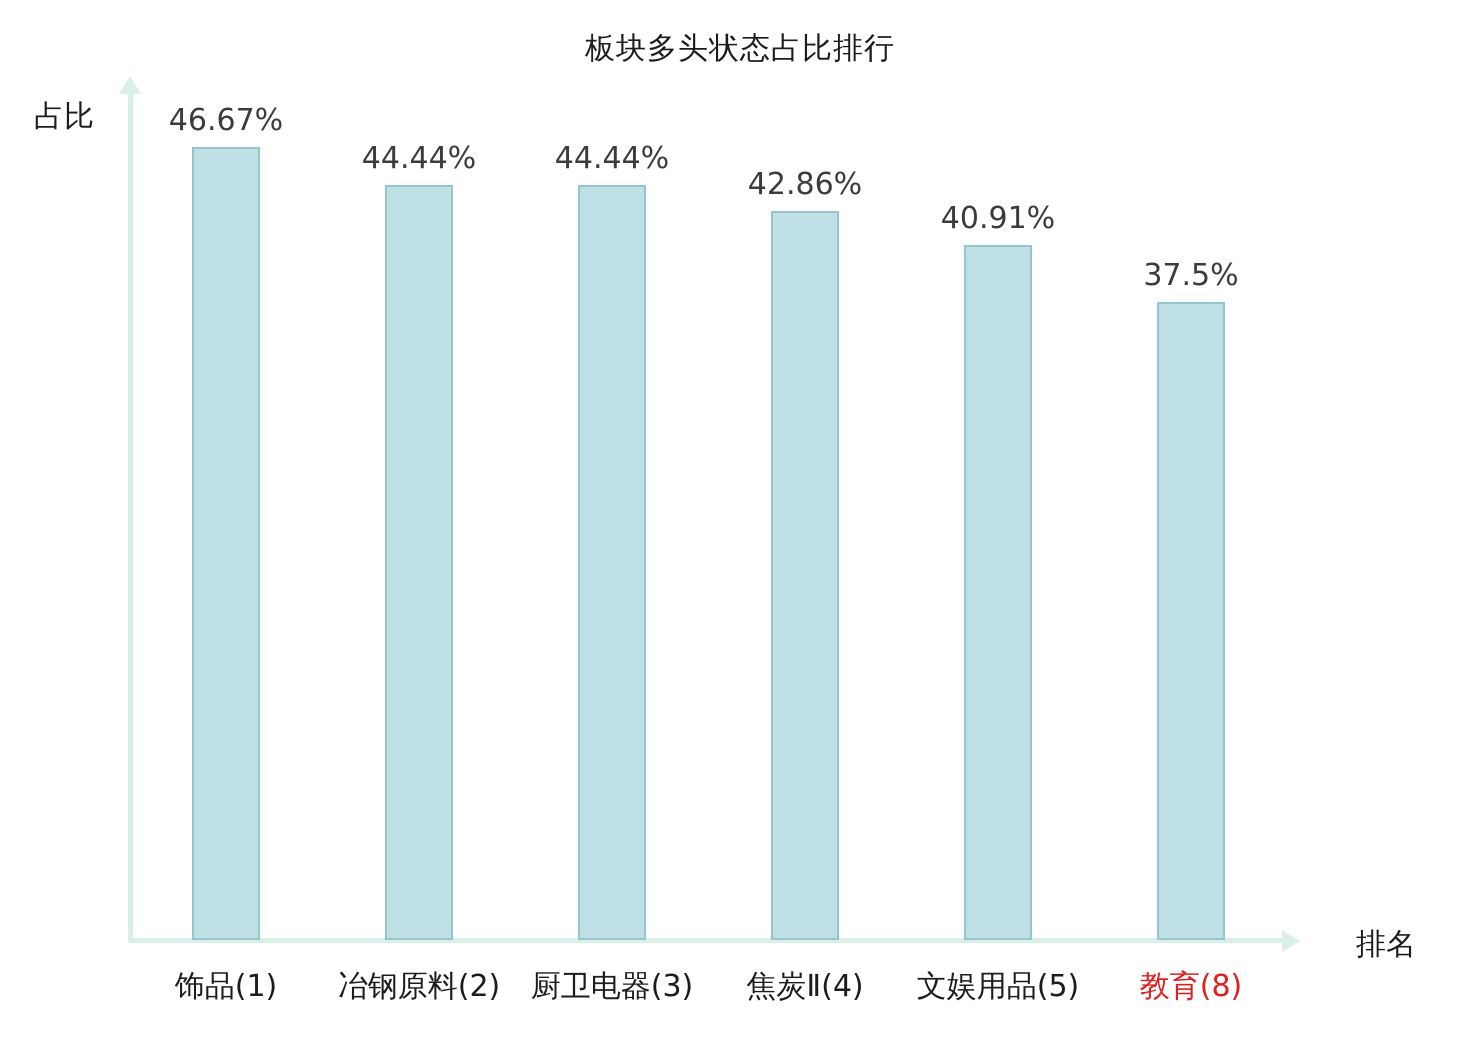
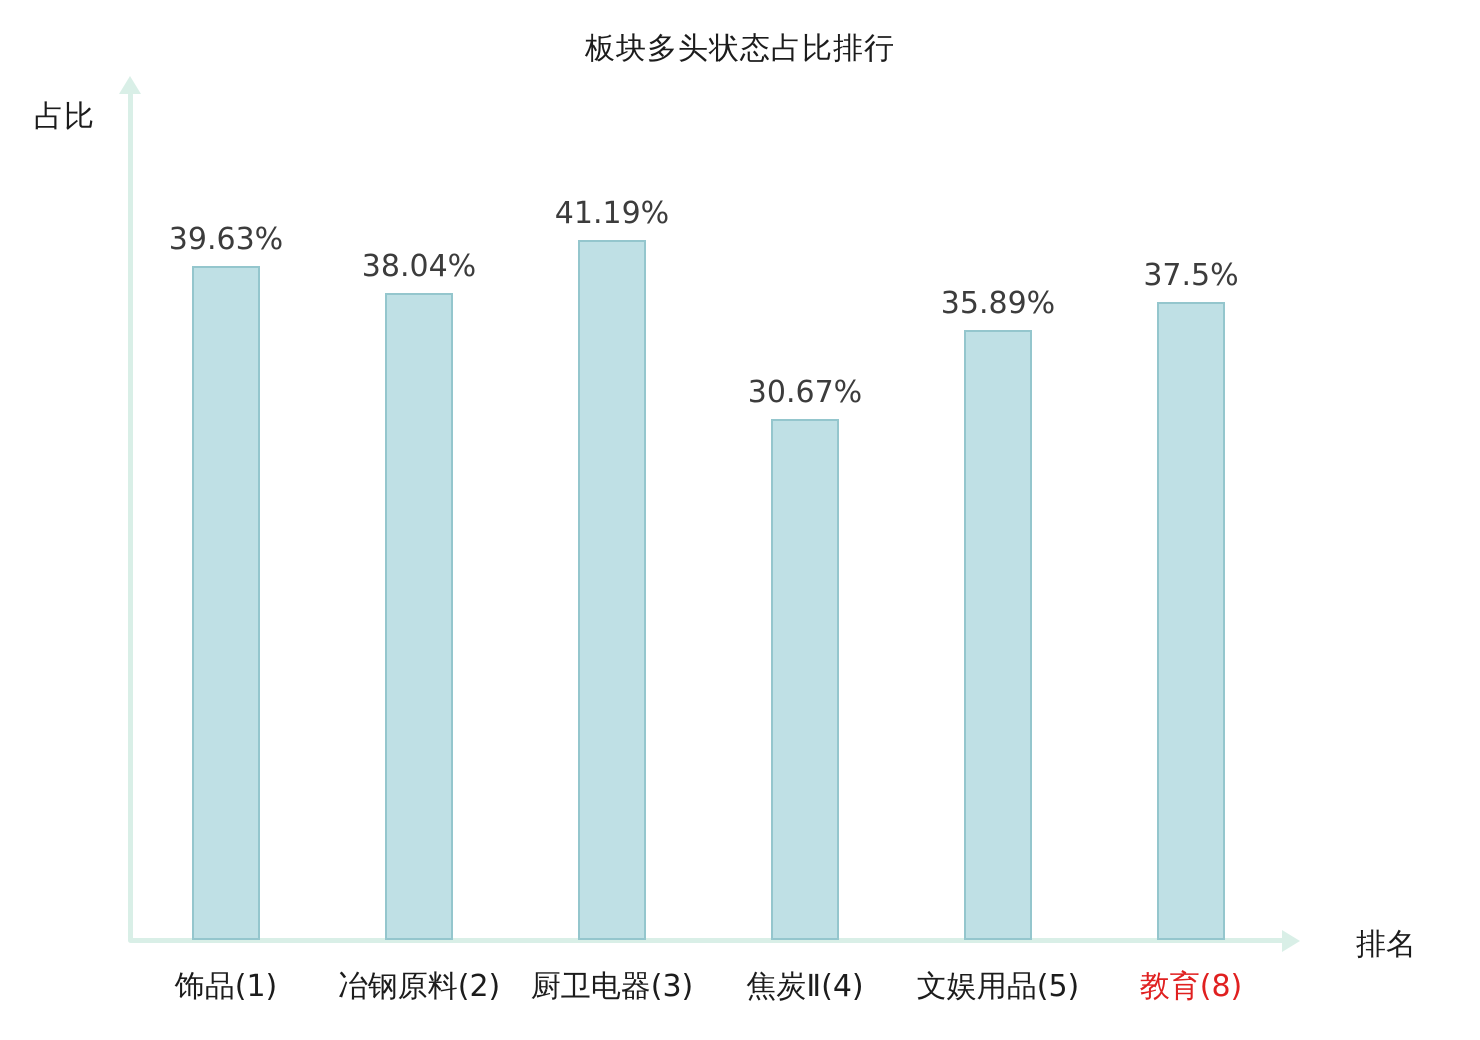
饰品(1): 46.67% -> 39.63%
冶钢原料(2): 44.44% -> 38.04%
厨卫电器(3): 44.44% -> 41.19%
焦炭Ⅱ(4): 42.86% -> 30.67%
文娱用品(5): 40.91% -> 35.89%
